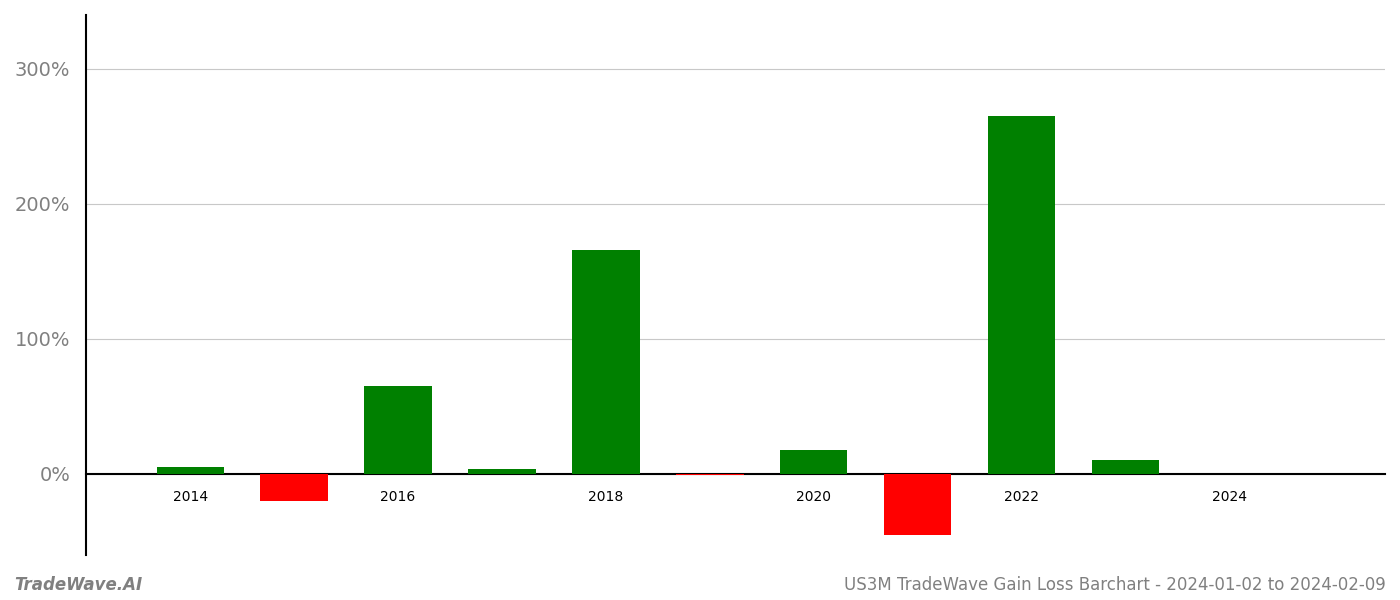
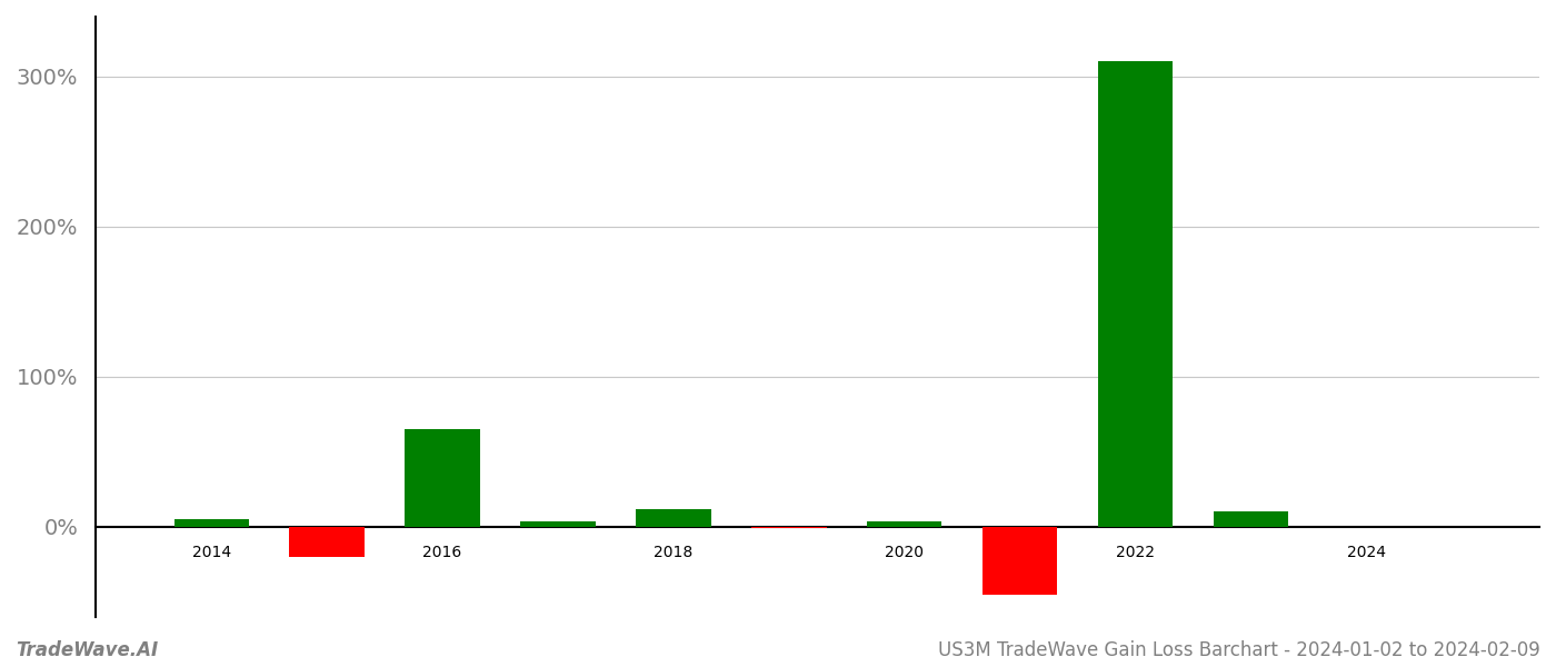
2018: 166% -> 12%
2020: 18% -> 4%
2022: 265% -> 310%
